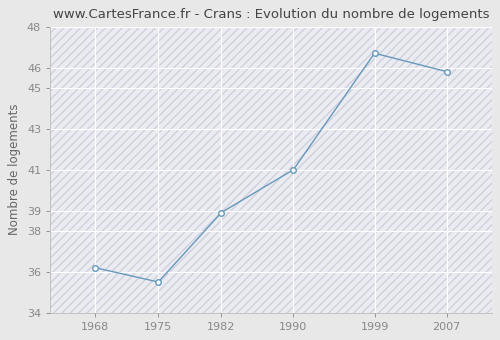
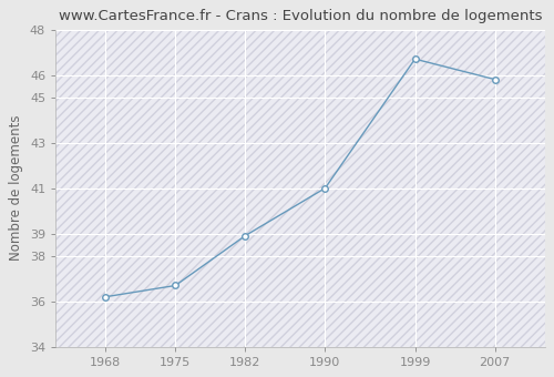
1975: 35.5 -> 36.7
